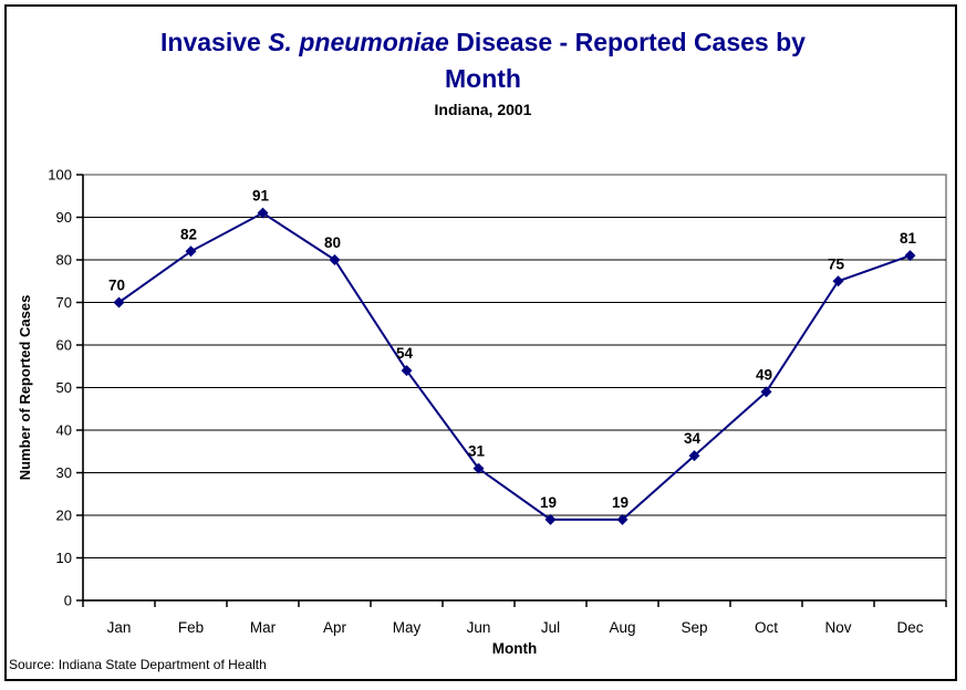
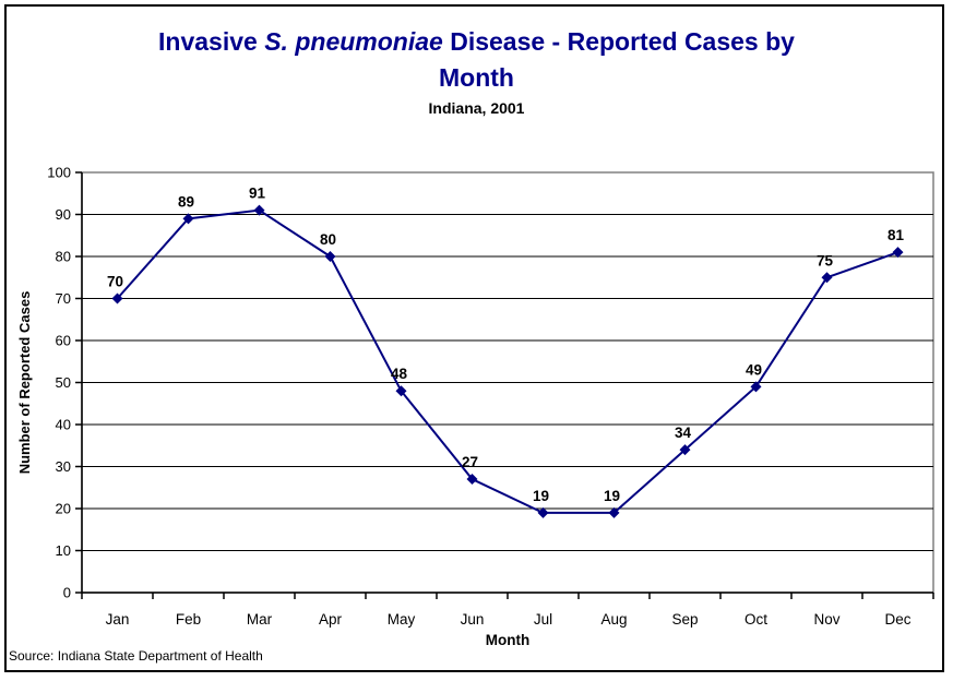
Feb: 82 -> 89
May: 54 -> 48
Jun: 31 -> 27
